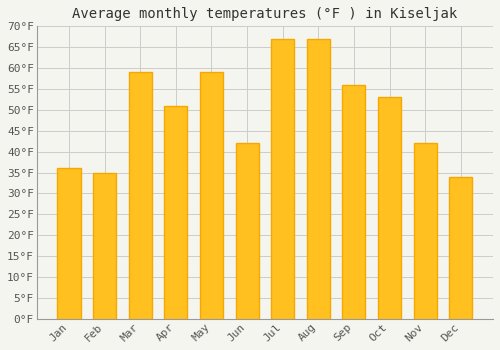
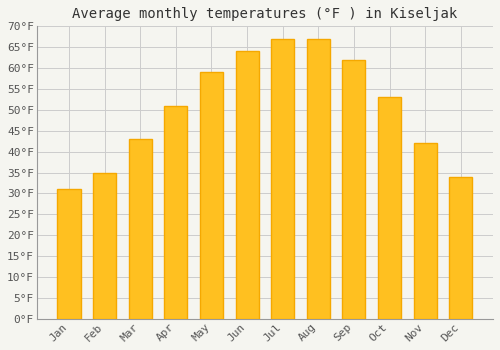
Jan: 36°F -> 31°F
Mar: 59°F -> 43°F
Jun: 42°F -> 64°F
Sep: 56°F -> 62°F
